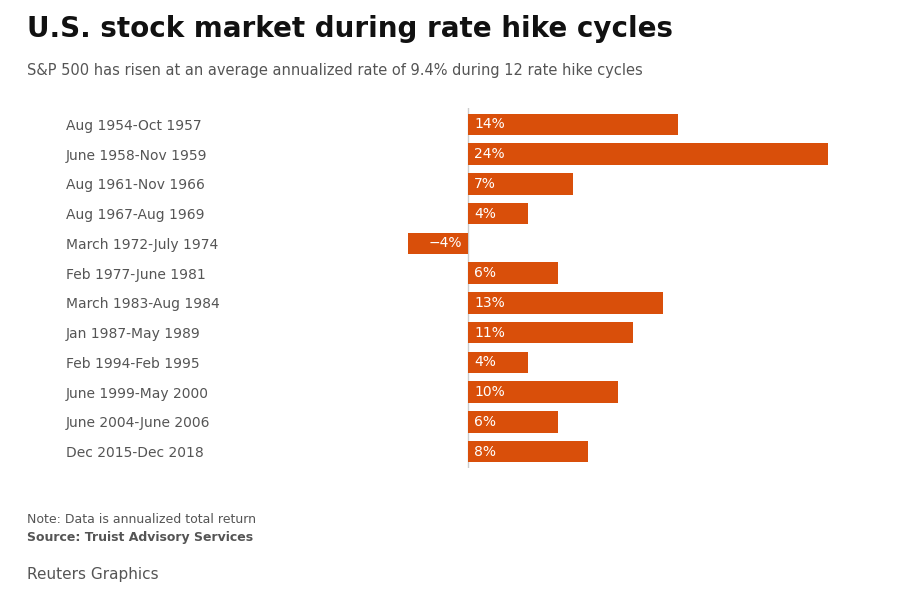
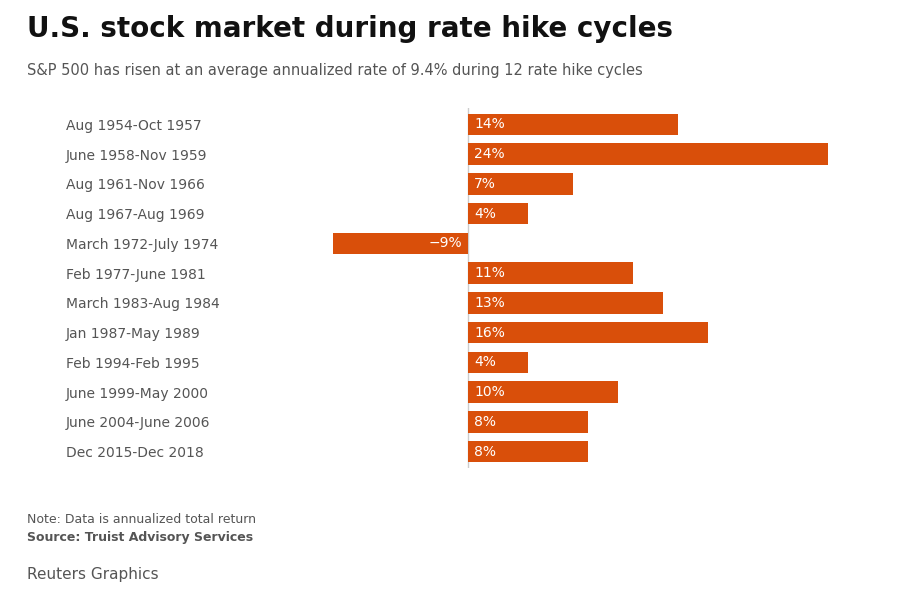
March 1972-July 1974: −4% -> −9%
Feb 1977-June 1981: 6% -> 11%
Jan 1987-May 1989: 11% -> 16%
June 2004-June 2006: 6% -> 8%
